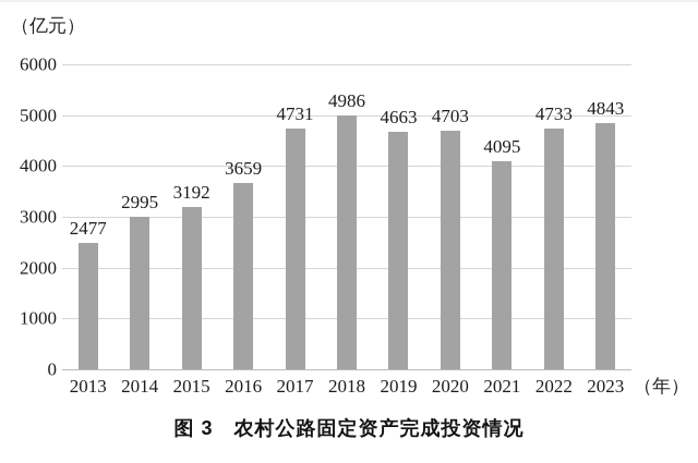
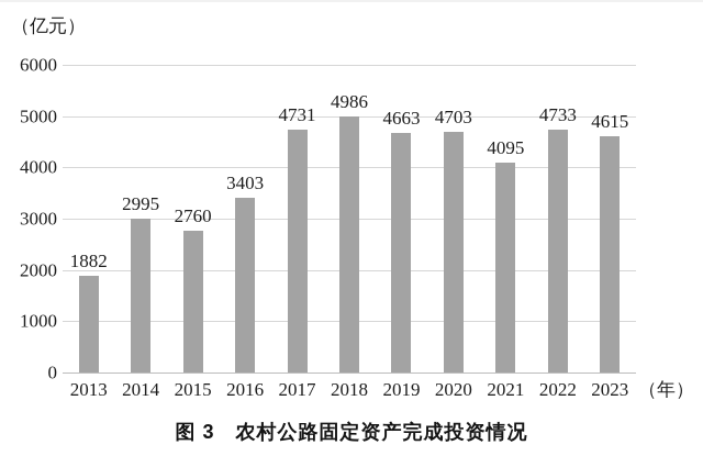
2013: 2477 -> 1882
2015: 3192 -> 2760
2016: 3659 -> 3403
2023: 4843 -> 4615
